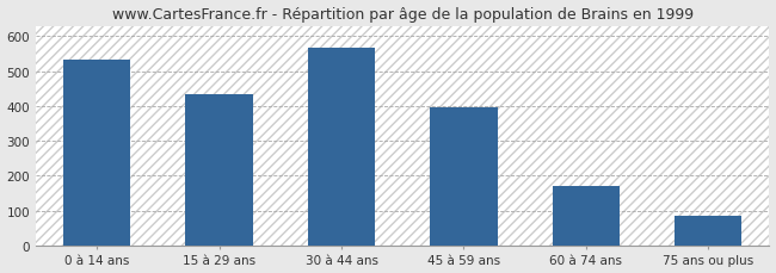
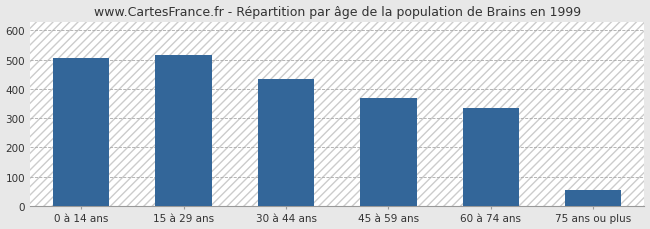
0 à 14 ans: 533 -> 505
15 à 29 ans: 434 -> 515
30 à 44 ans: 568 -> 435
45 à 59 ans: 396 -> 370
60 à 74 ans: 169 -> 335
75 ans ou plus: 84 -> 55
